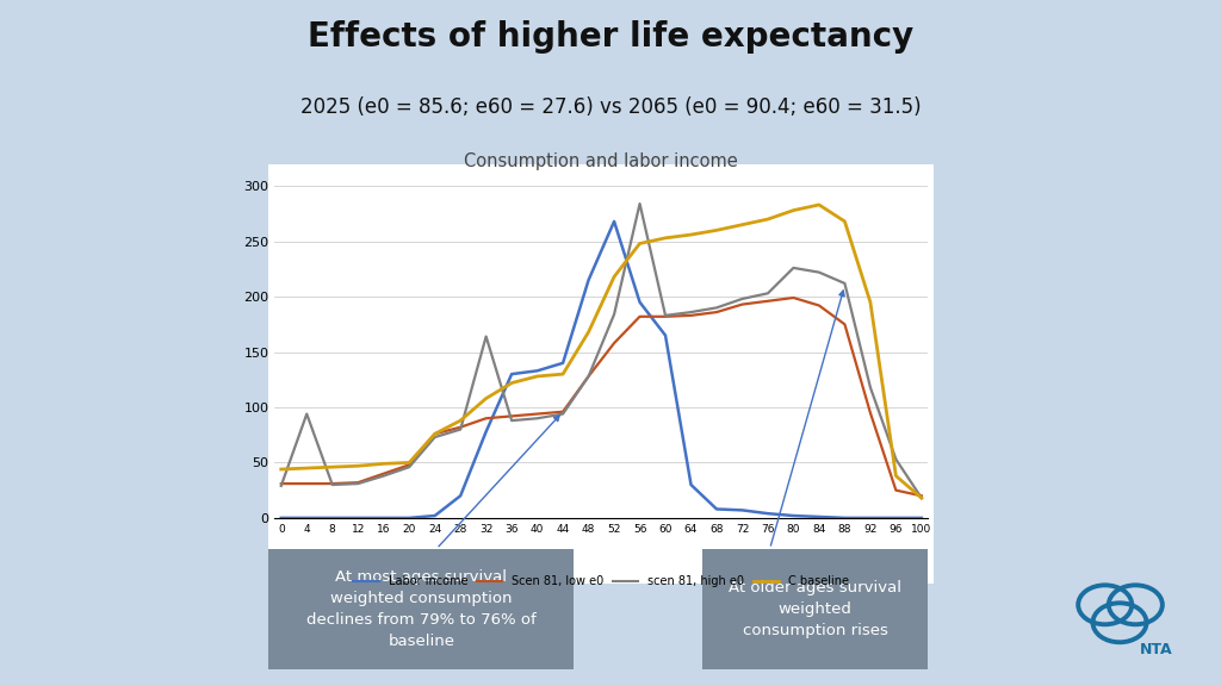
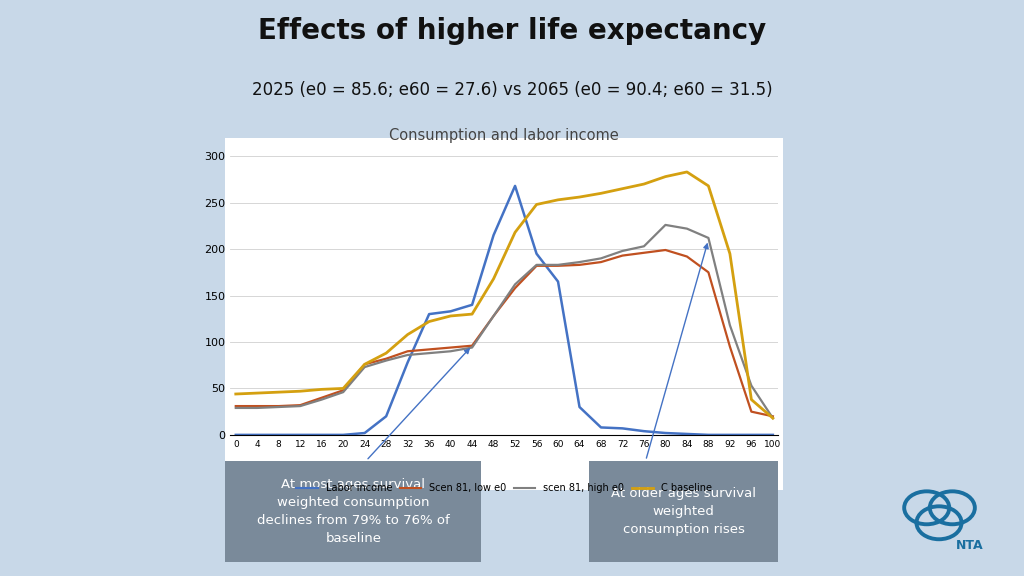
scen 81, high e0/4: 94 -> 29
scen 81, high e0/32: 164 -> 86
scen 81, high e0/52: 184 -> 162
scen 81, high e0/56: 284 -> 183
